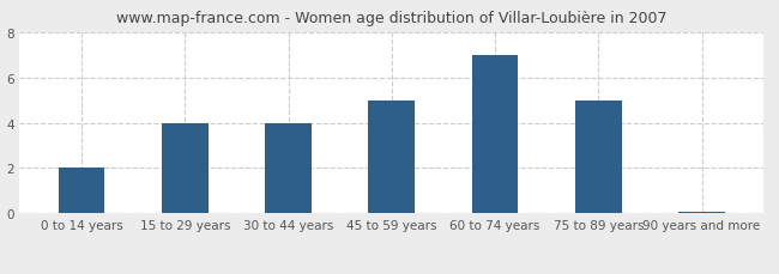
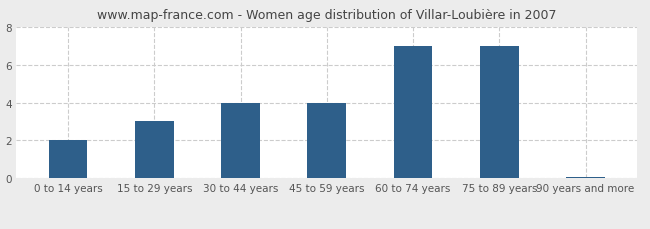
15 to 29 years: 4.0 -> 3.0
45 to 59 years: 5.0 -> 4.0
75 to 89 years: 5.0 -> 7.0
